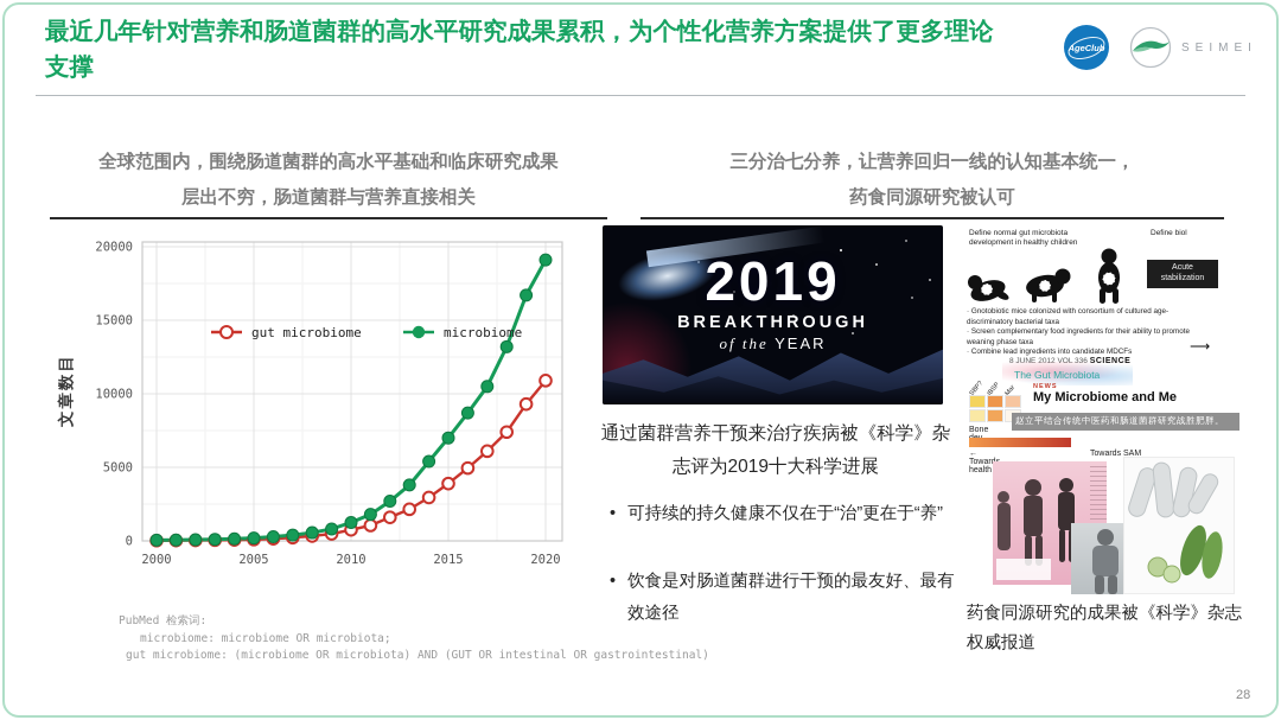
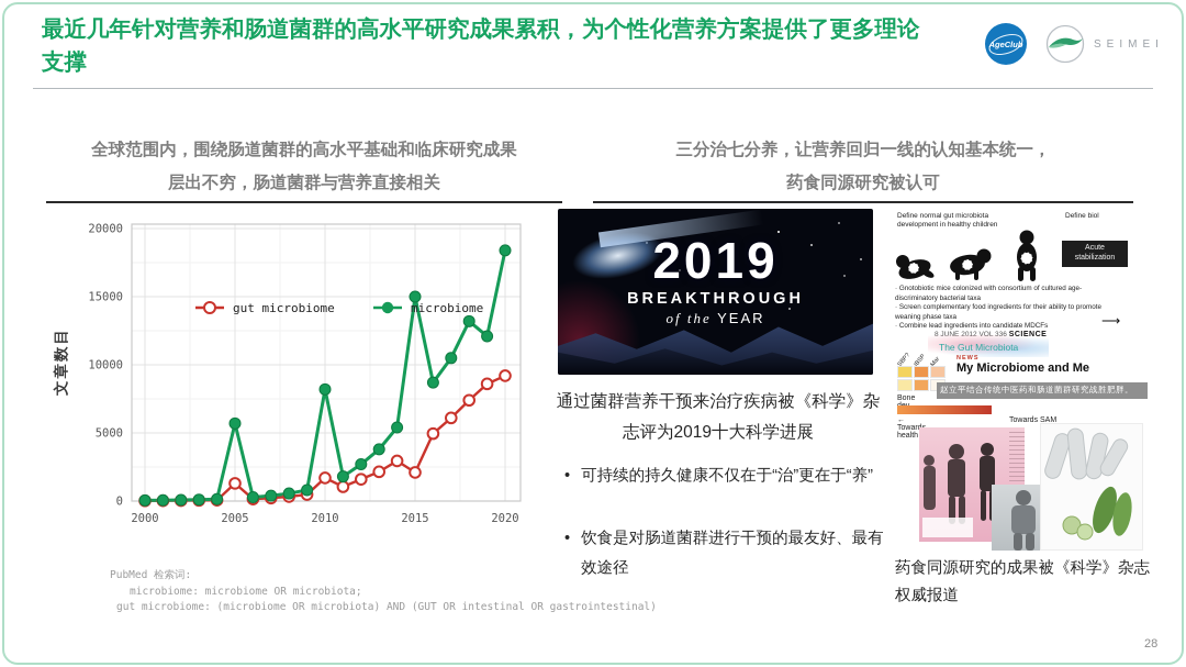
gut microbiome/2005: 100 -> 1300
microbiome/2005: 200 -> 5700
gut microbiome/2010: 800 -> 1700
microbiome/2010: 1200 -> 8200
gut microbiome/2015: 3900 -> 2100
microbiome/2015: 7000 -> 15000
gut microbiome/2019: 9300 -> 8600
microbiome/2019: 16700 -> 12100
gut microbiome/2020: 10900 -> 9200
microbiome/2020: 19100 -> 18400
